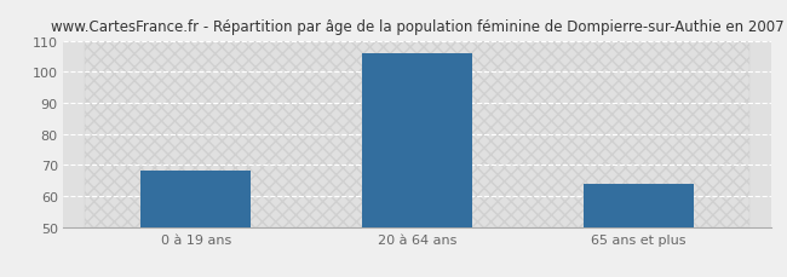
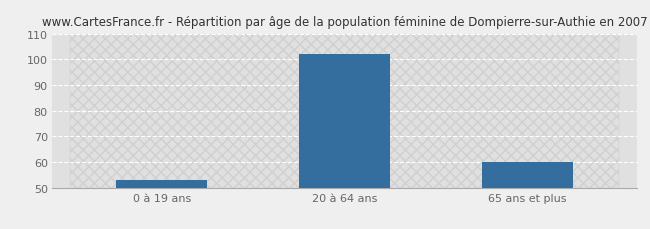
0 à 19 ans: 68 -> 53
20 à 64 ans: 106 -> 102
65 ans et plus: 64 -> 60
